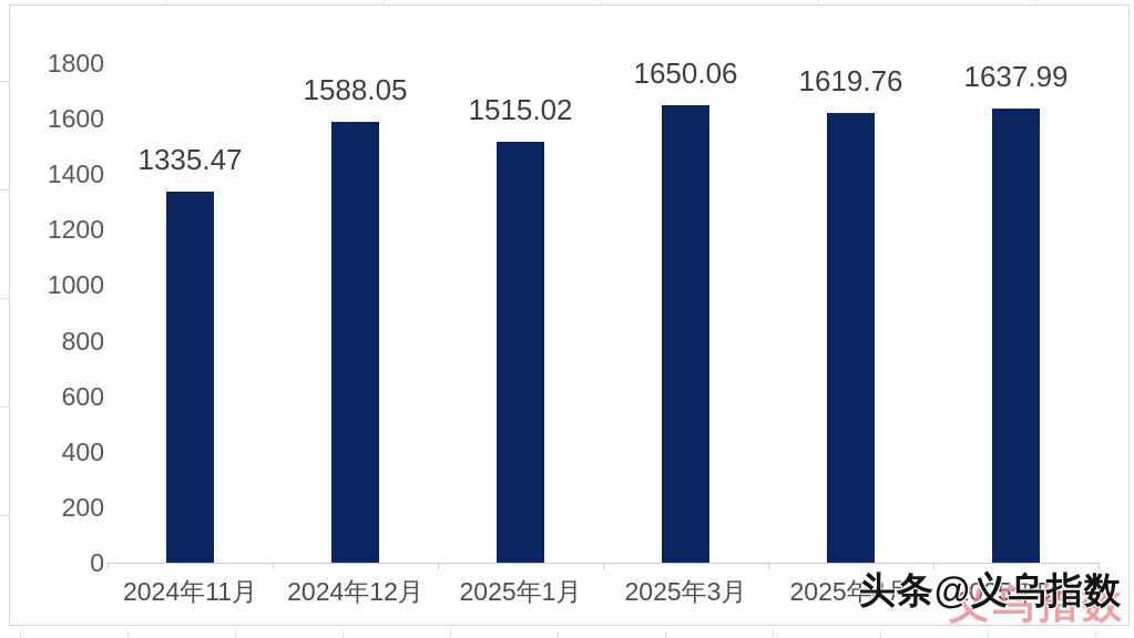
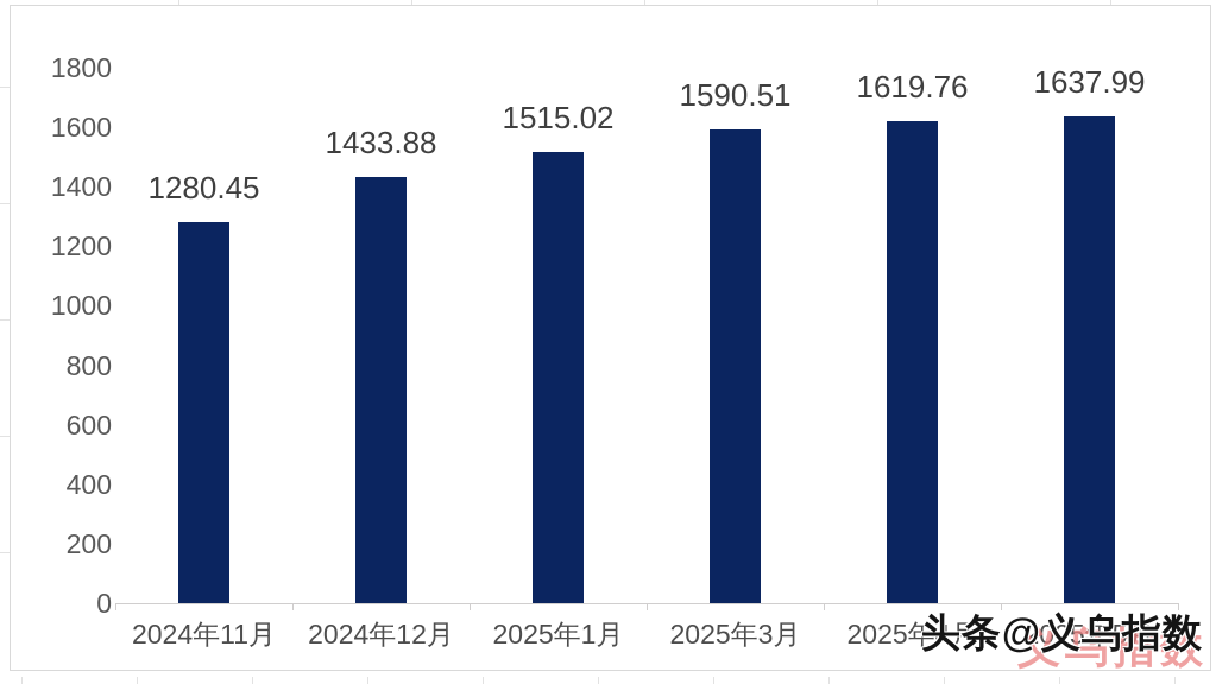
2024年11月: 1335.47 -> 1280.45
2024年12月: 1588.05 -> 1433.88
2025年3月: 1650.06 -> 1590.51
